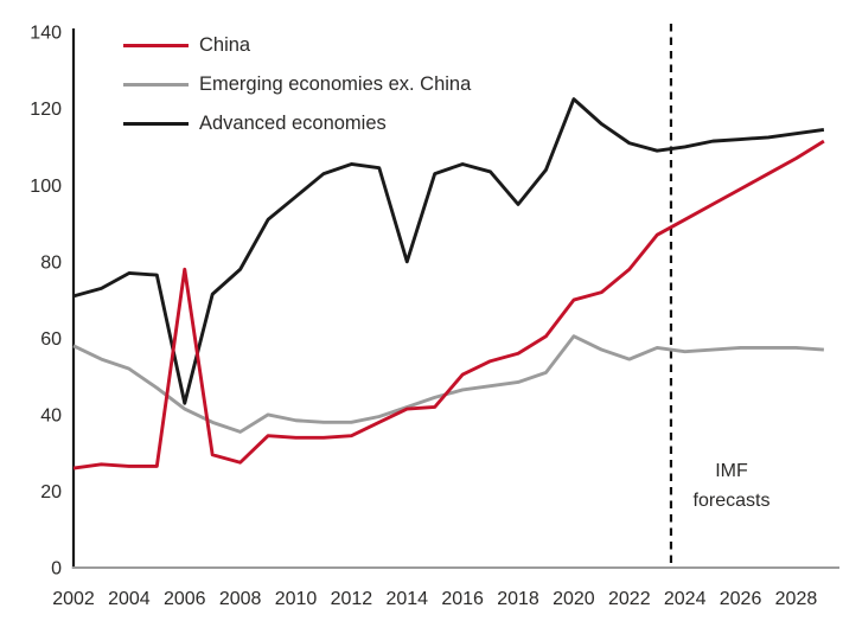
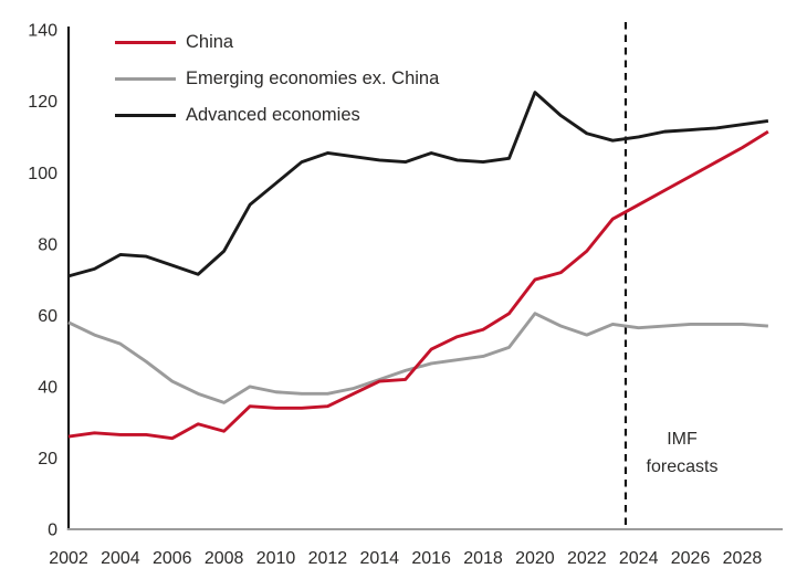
China/2006: 78 -> 26
Advanced economies/2006: 43 -> 74
Advanced economies/2014: 80 -> 104
Advanced economies/2018: 95 -> 103
